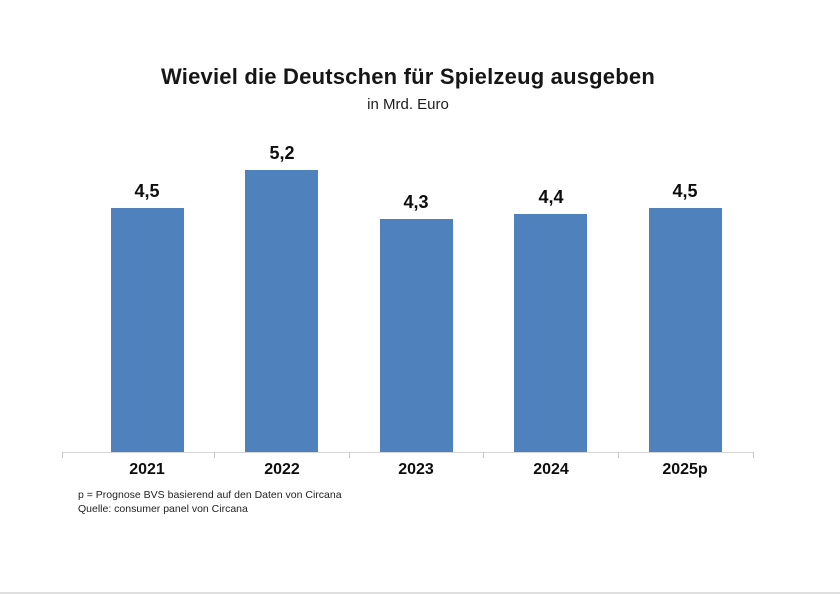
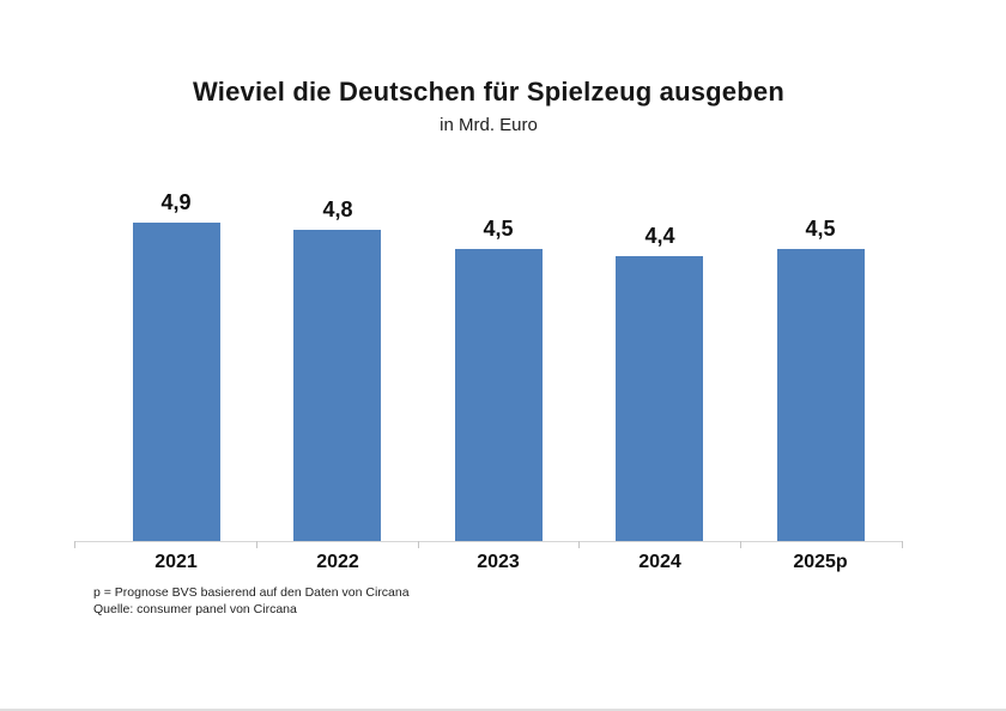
2021: 4,5 -> 4,9
2022: 5,2 -> 4,8
2023: 4,3 -> 4,5
